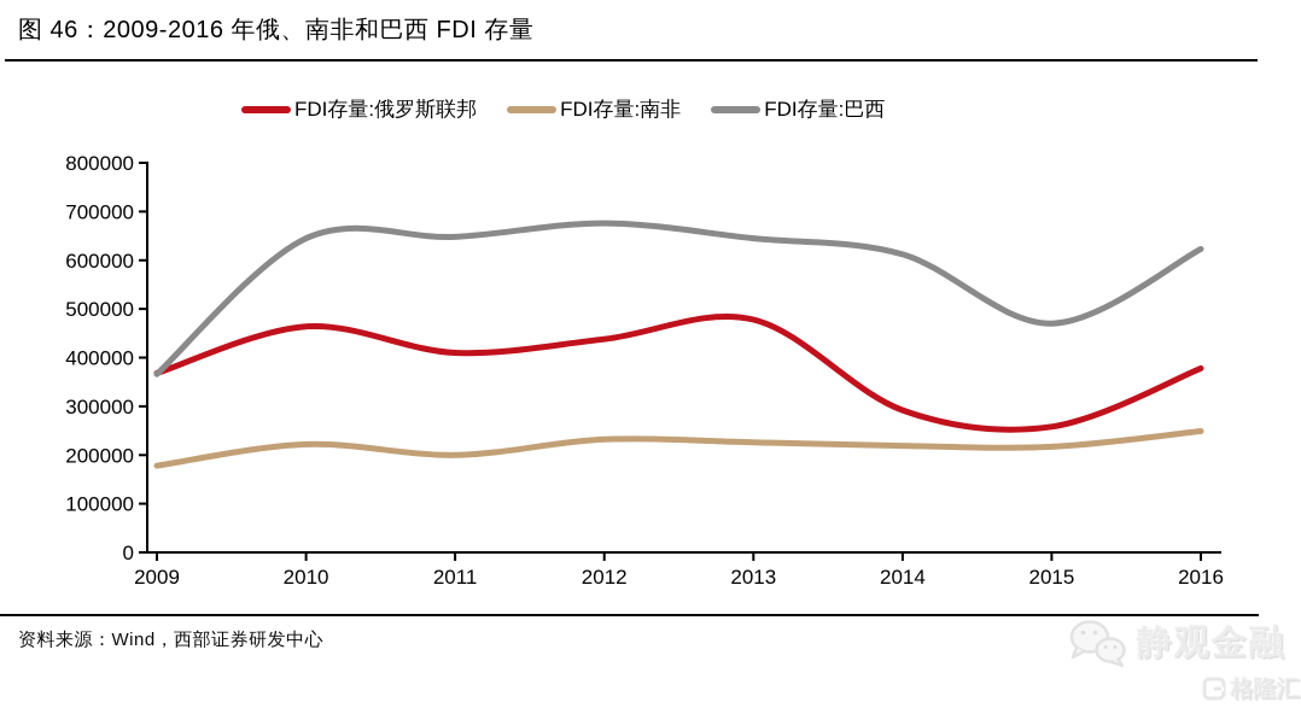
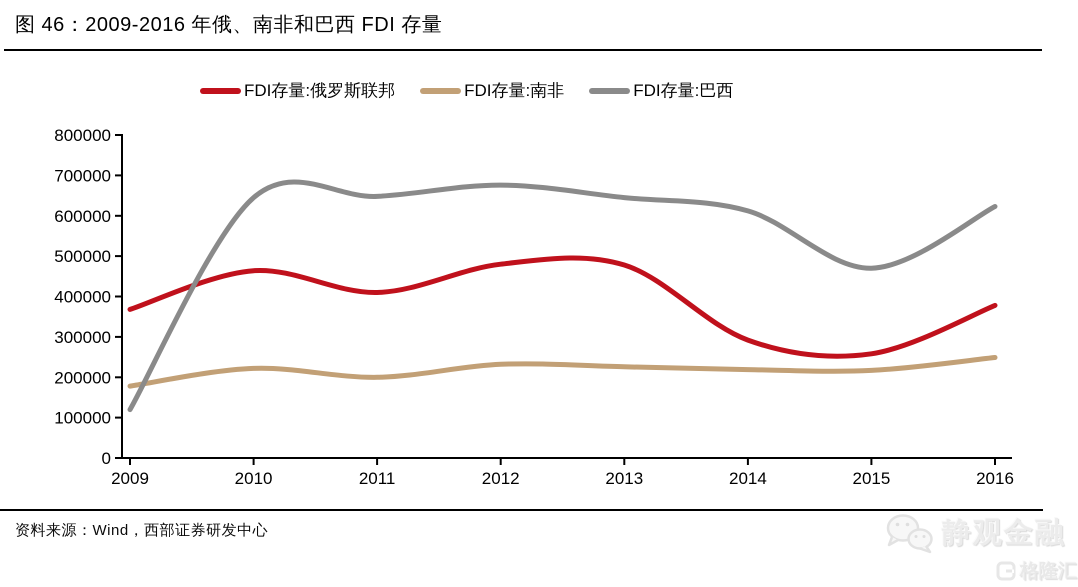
FDI存量:巴西/2009: 370000 -> 120000
FDI存量:俄罗斯联邦/2012: 440000 -> 480000
